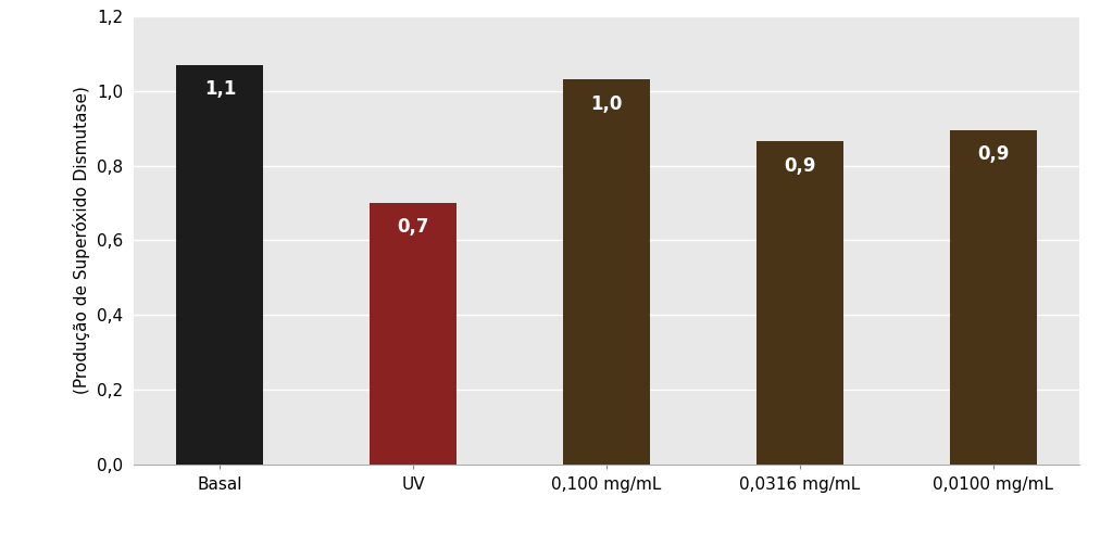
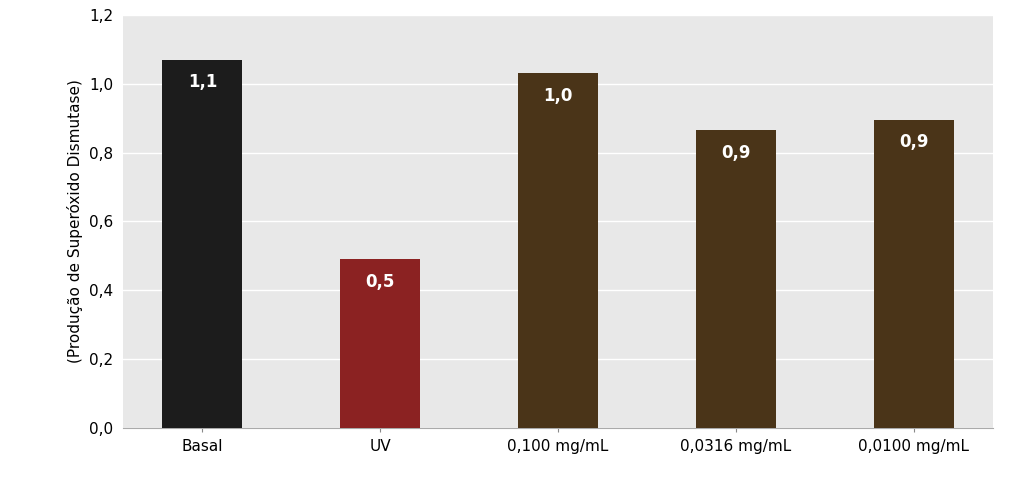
UV: 0,7 -> 0,5
